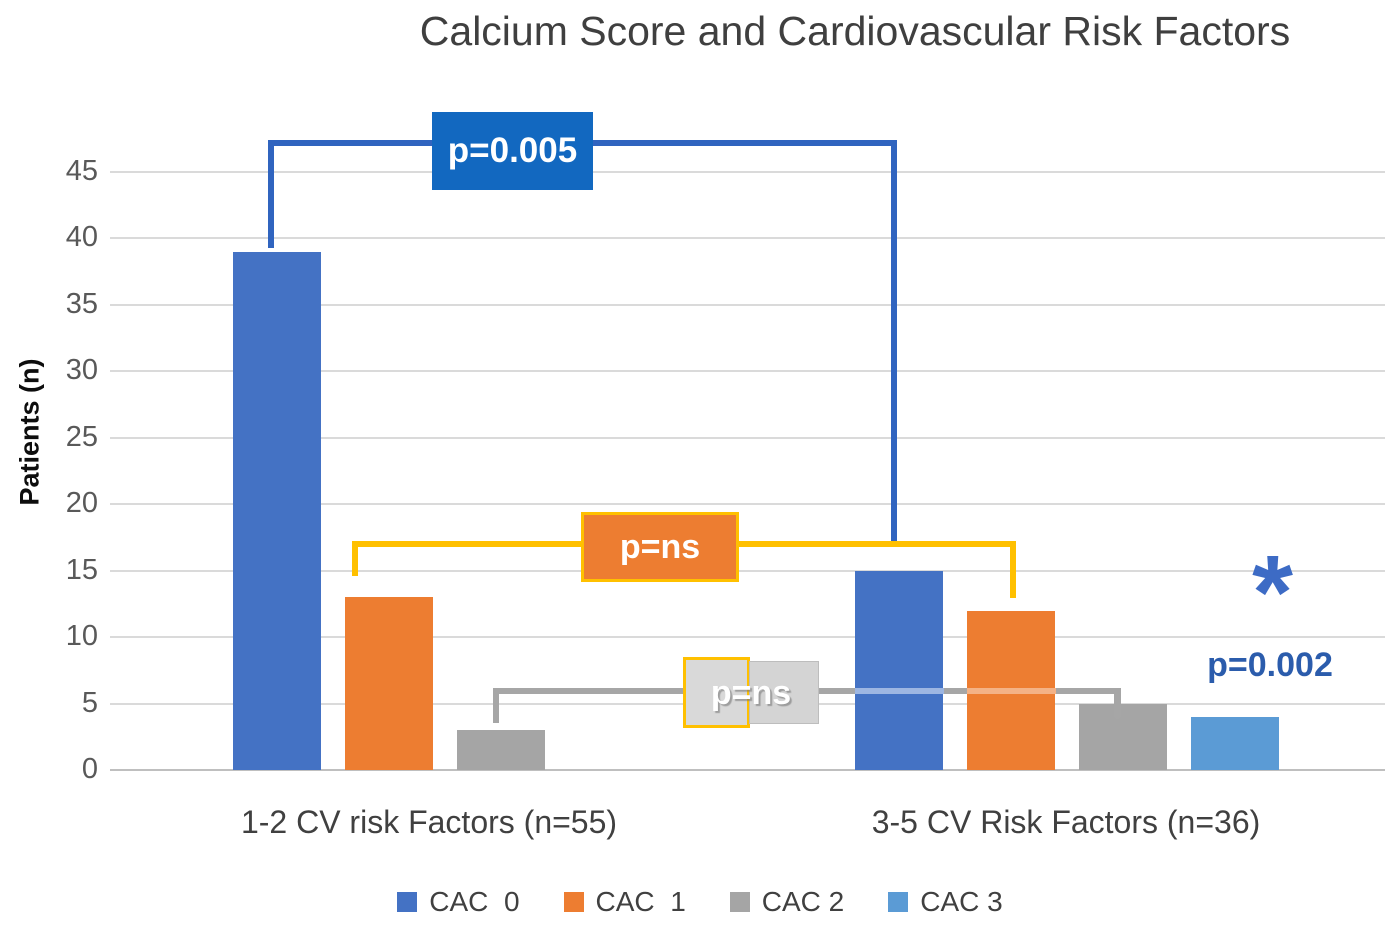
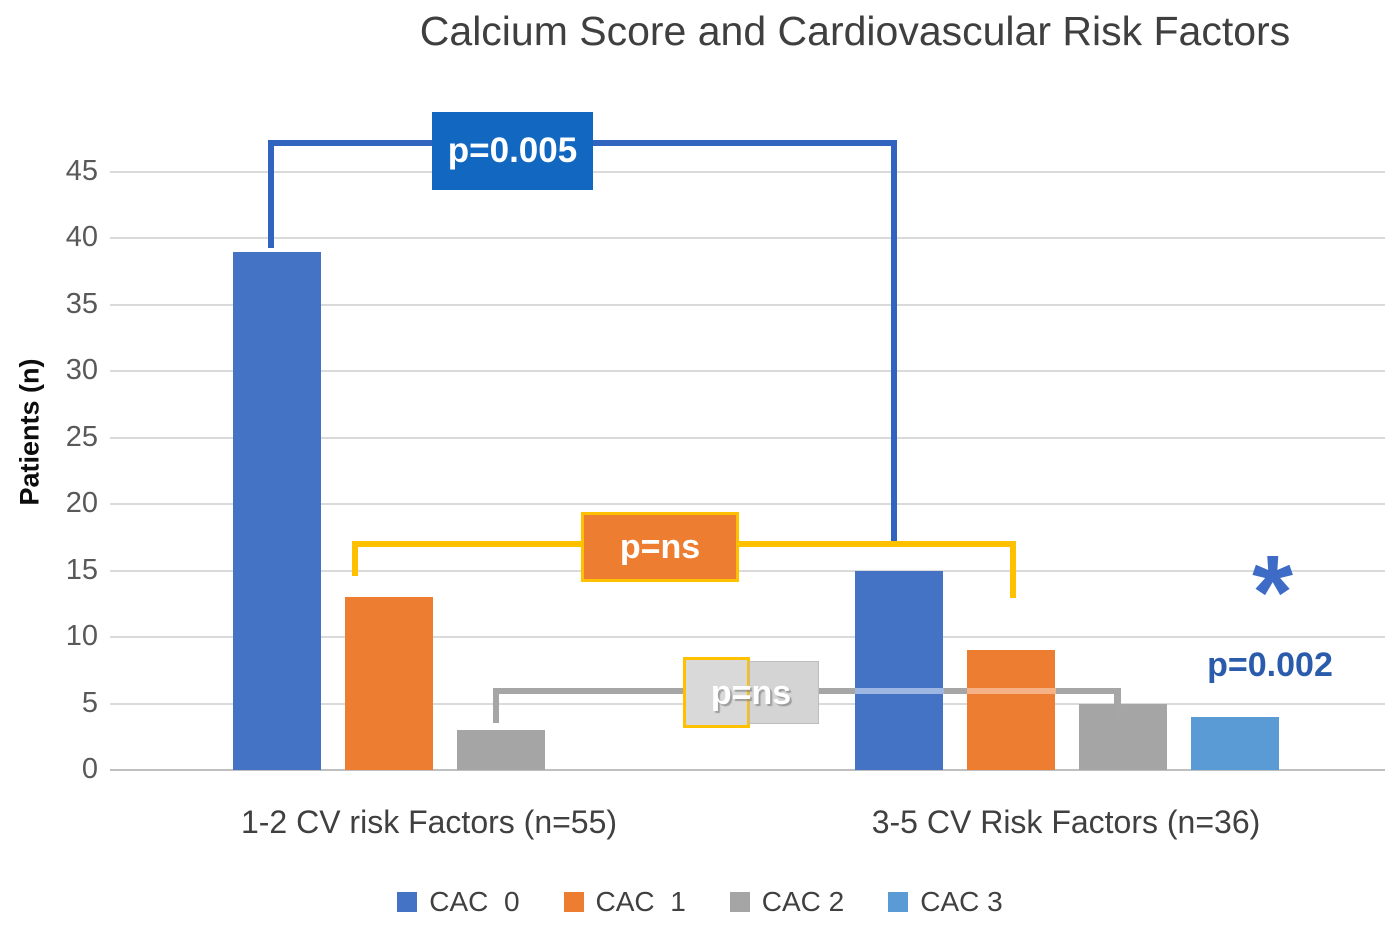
CAC 1/3-5 CV Risk Factors (n=36): 12 -> 9
